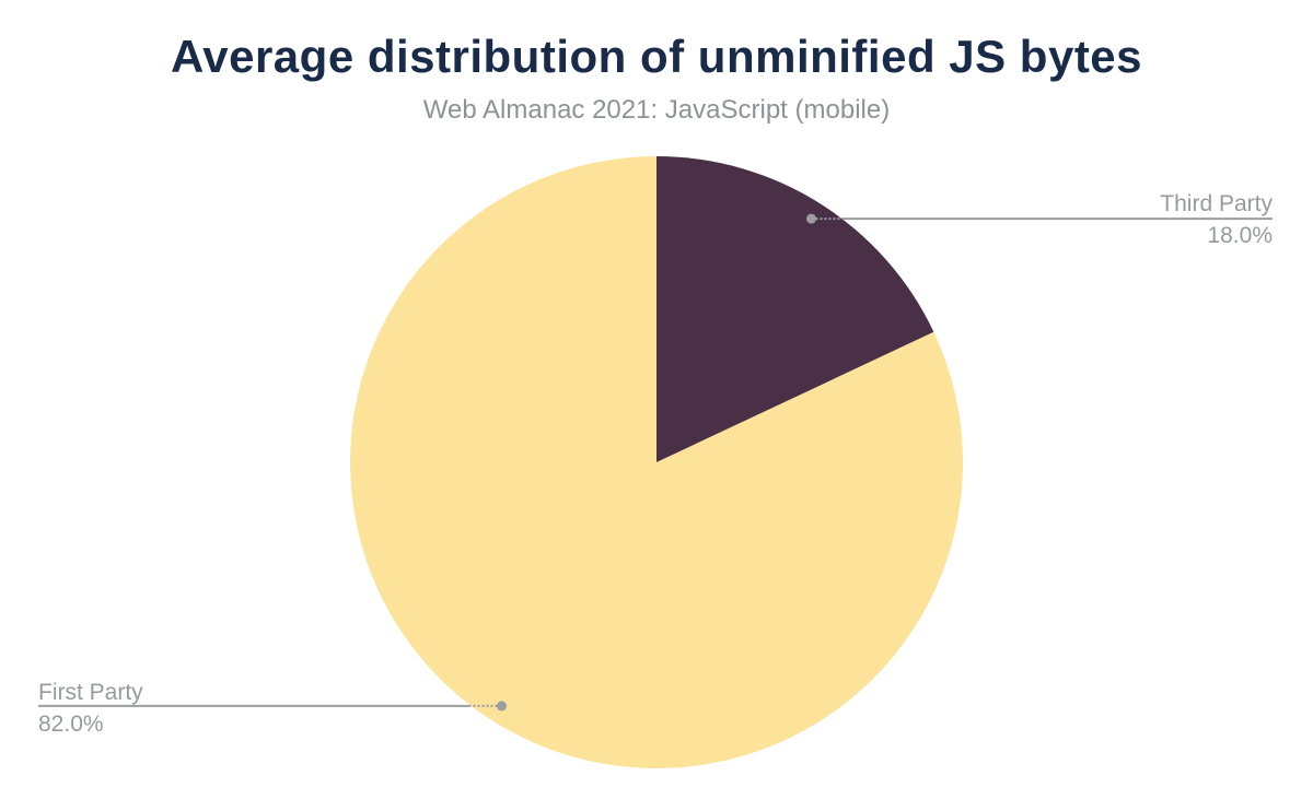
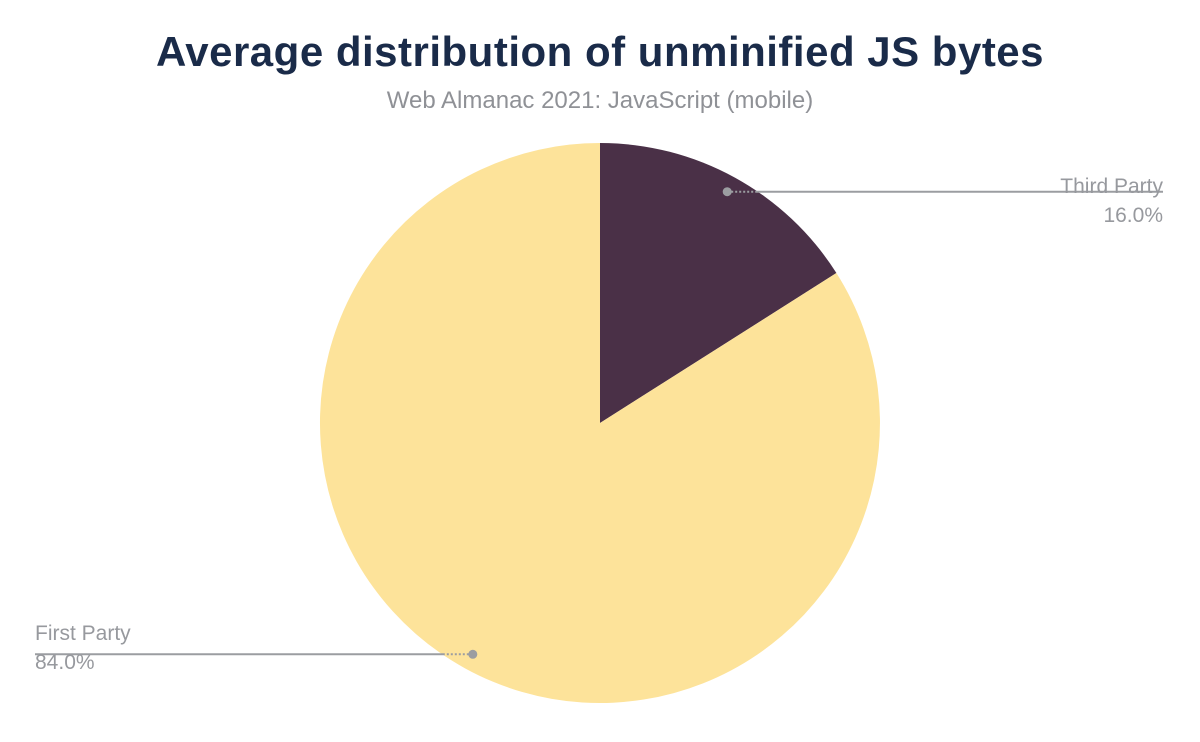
Third Party: 18.0% -> 16.0%
First Party: 82.0% -> 84.0%
